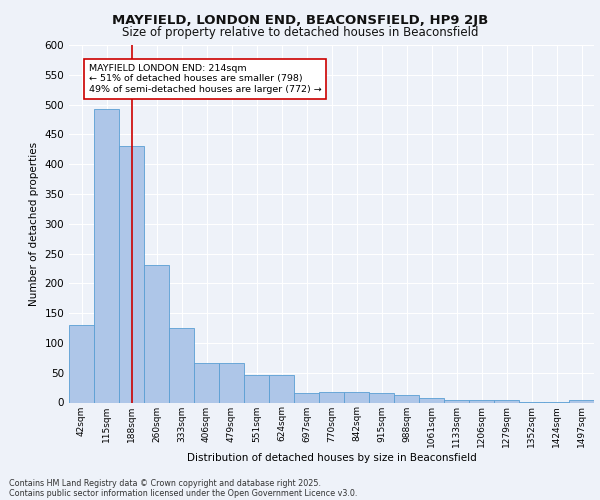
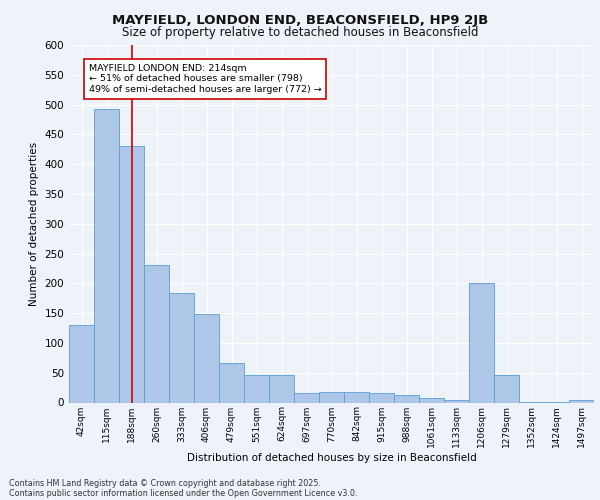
333sqm: 125 -> 184
406sqm: 67 -> 148
1206sqm: 4 -> 200
1279sqm: 4 -> 46
